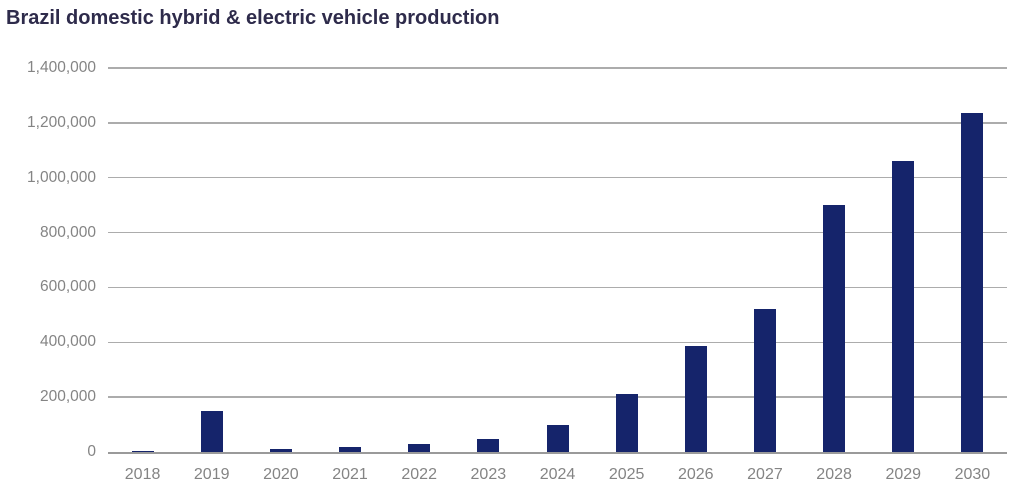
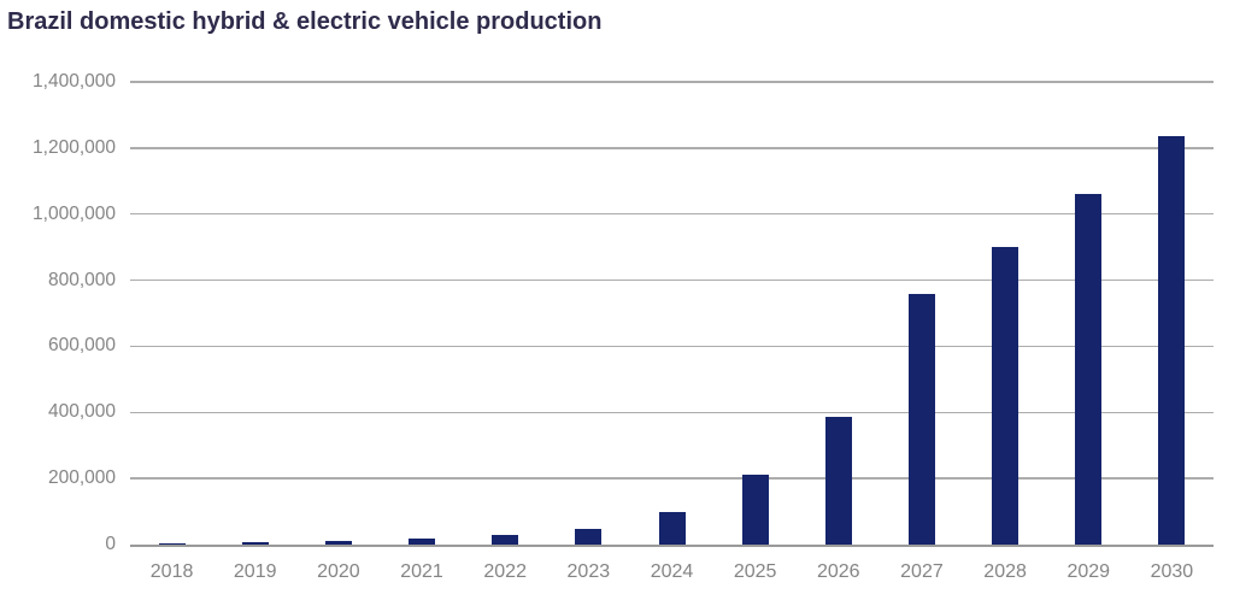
2019: 150000 -> 10000
2027: 520000 -> 760000
